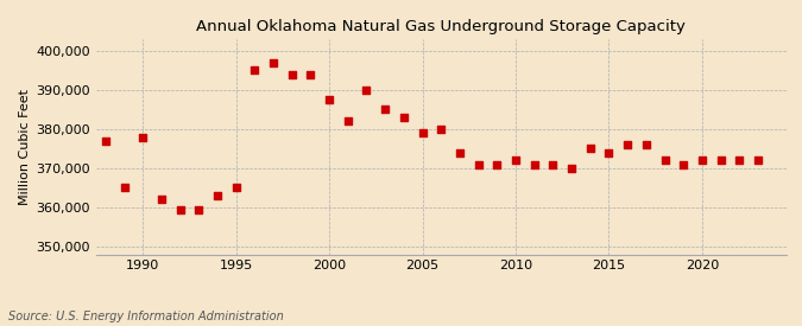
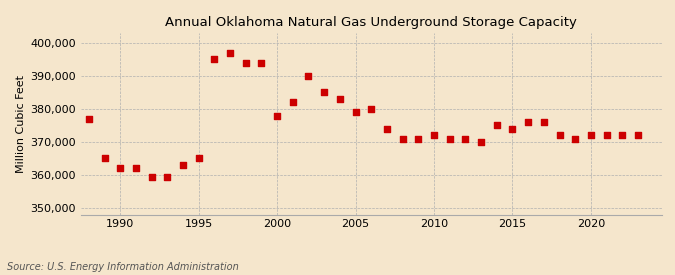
1990: 378,000 -> 362,000
2000: 387,500 -> 378,000
